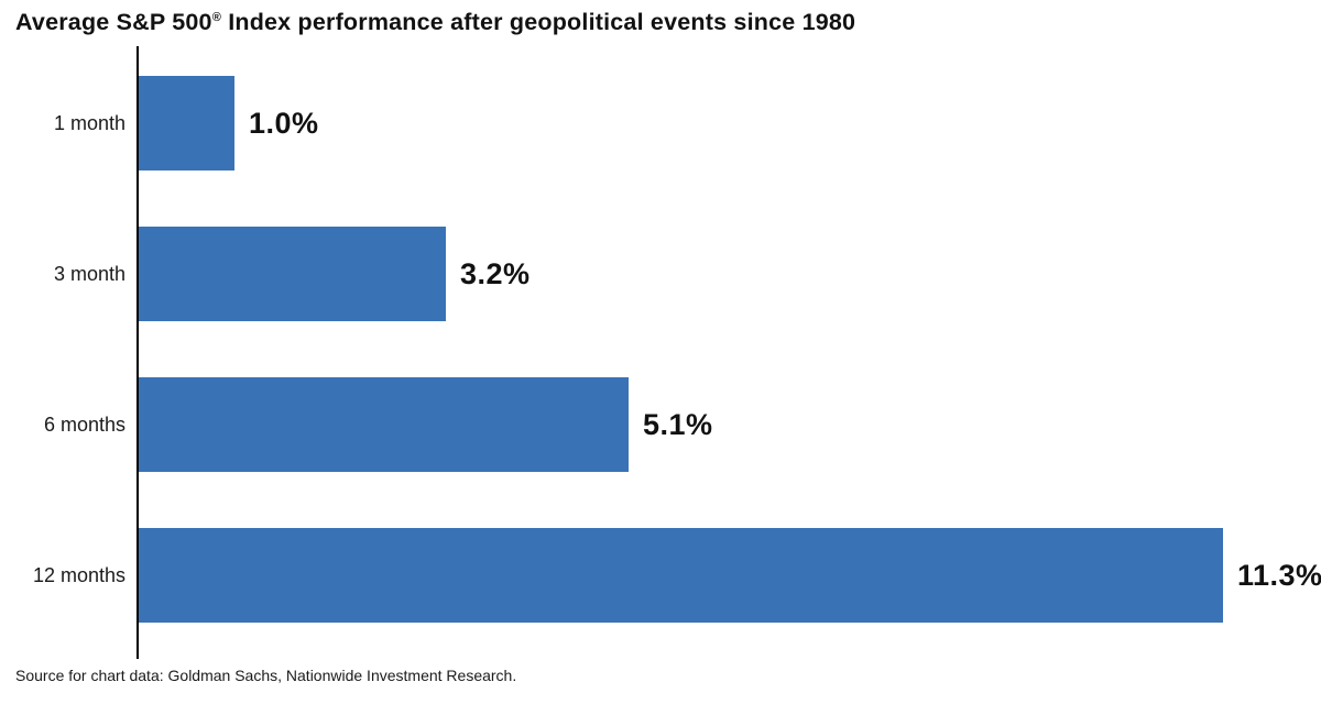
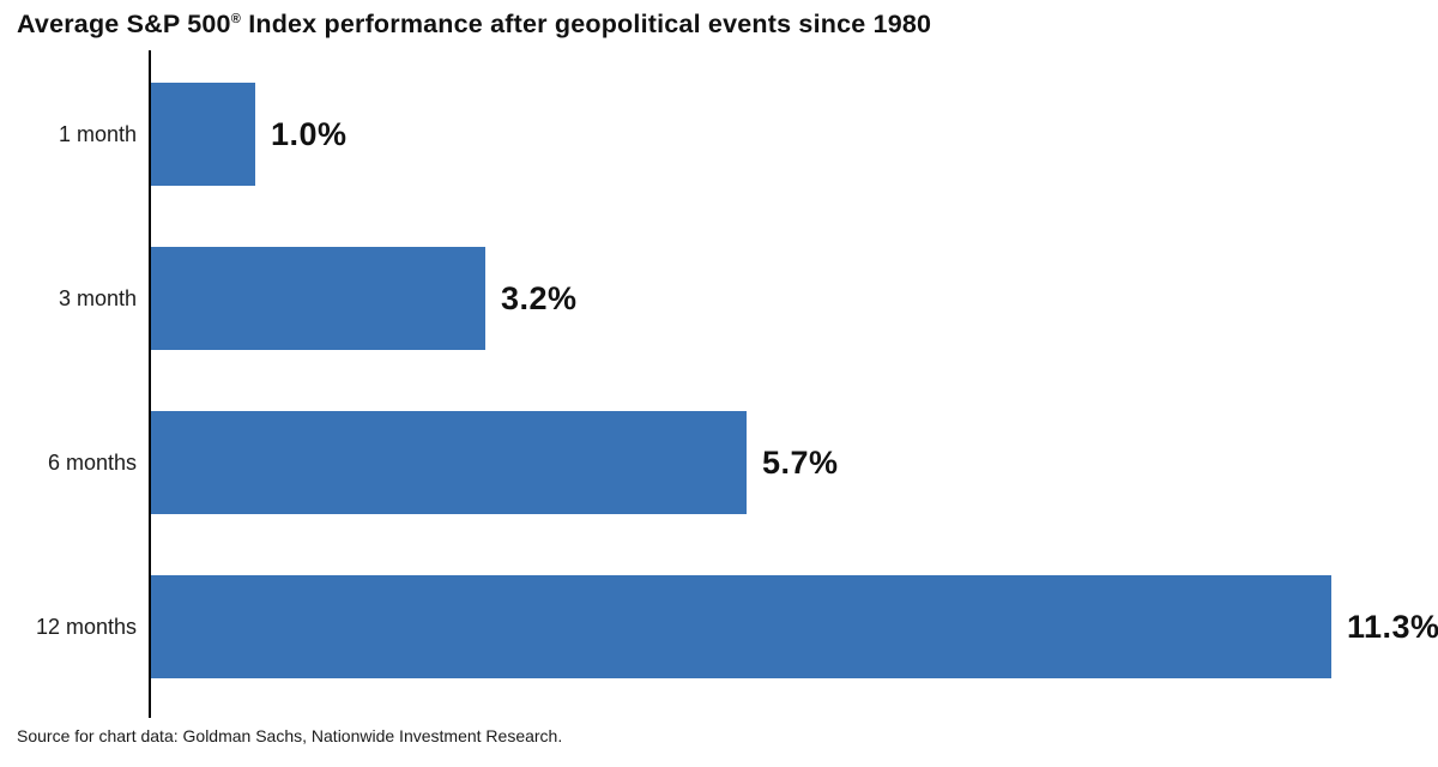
6 months: 5.1% -> 5.7%
